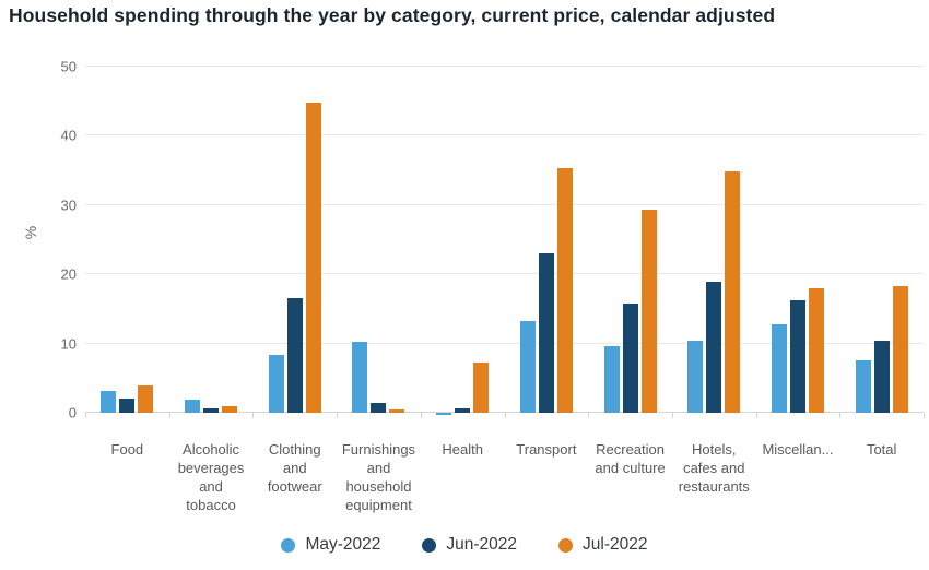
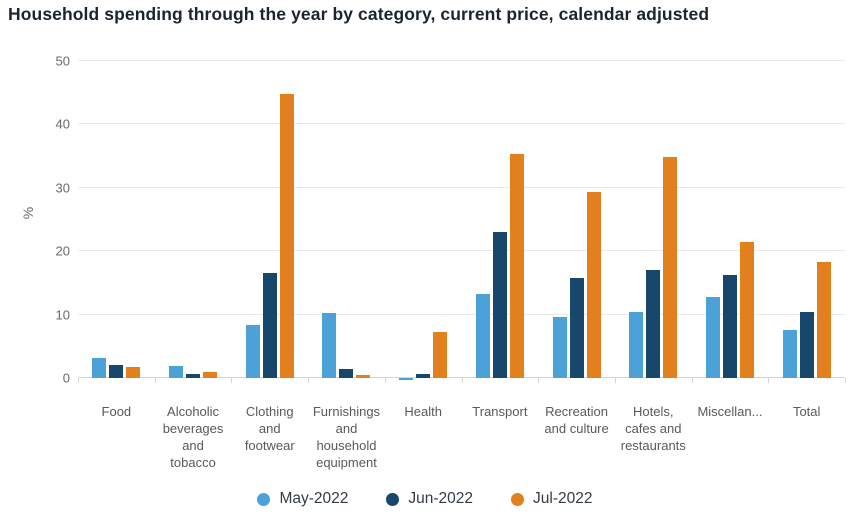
Jul-2022/Food: 4 -> 2
Jun-2022/Hotels, cafes and restaurants: 19 -> 17
Jul-2022/Miscellan...: 18 -> 22
